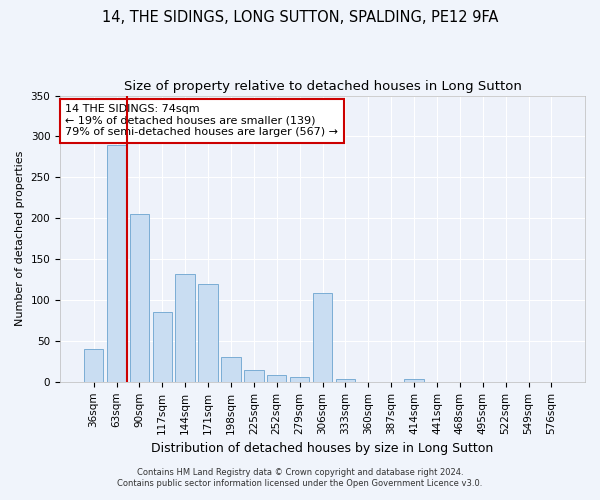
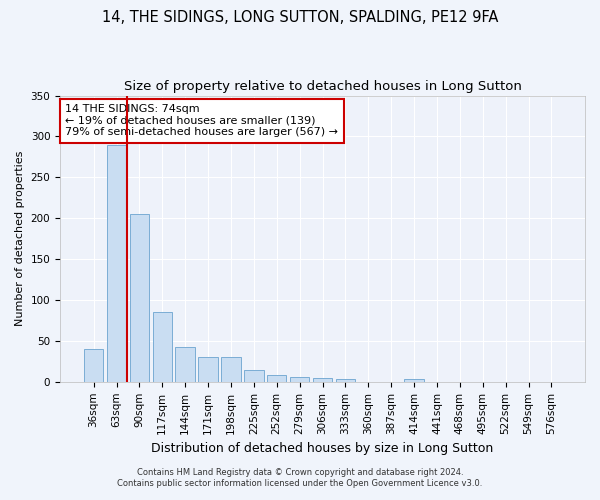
144sqm: 132 -> 42
171sqm: 120 -> 30
306sqm: 108 -> 5
